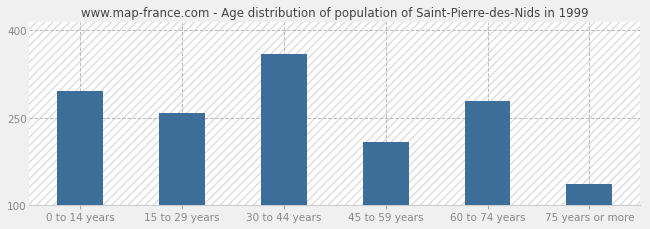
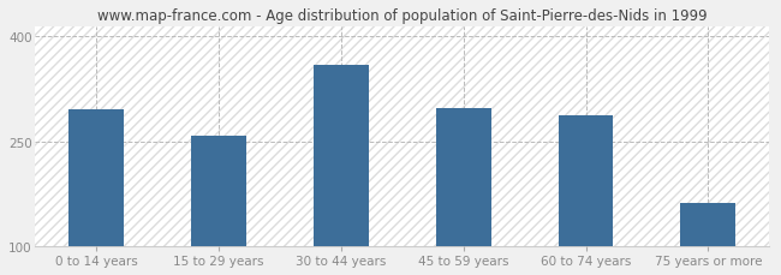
45 to 59 years: 208 -> 298
60 to 74 years: 278 -> 288
75 years or more: 136 -> 162
